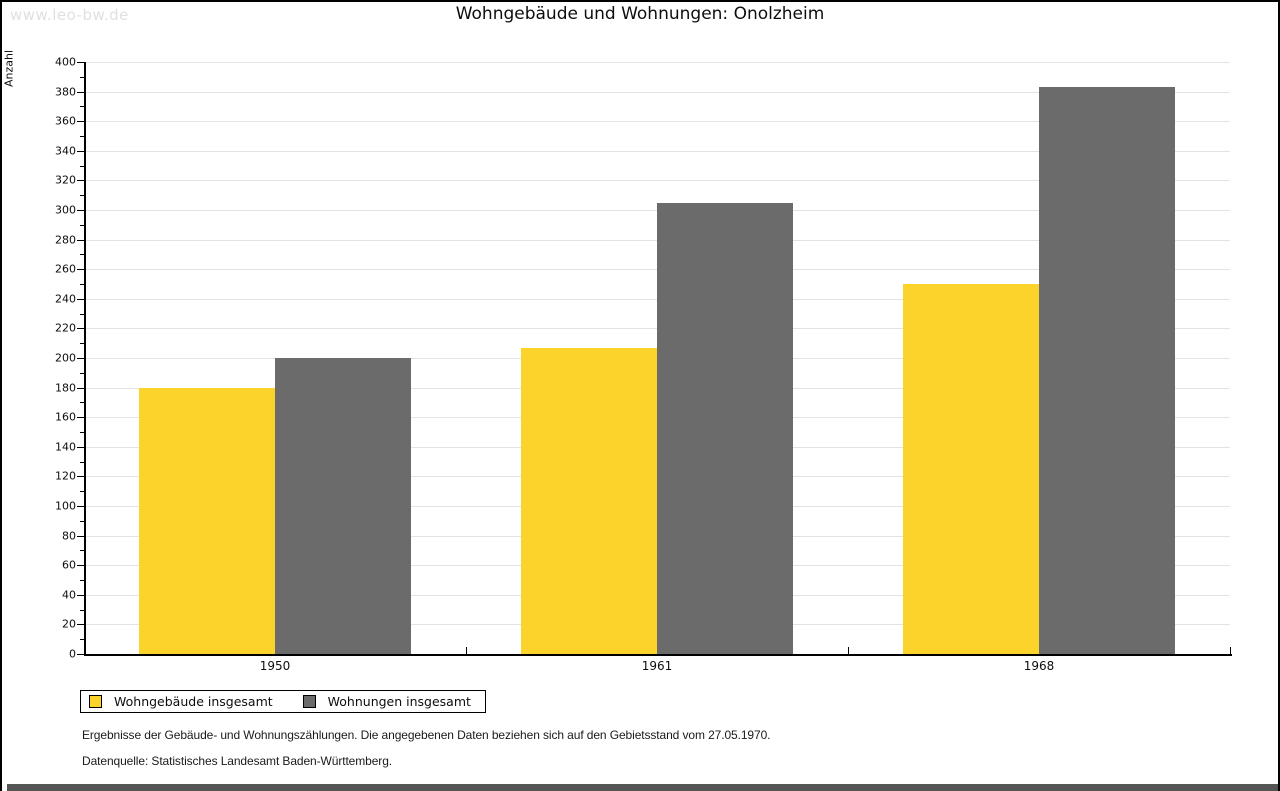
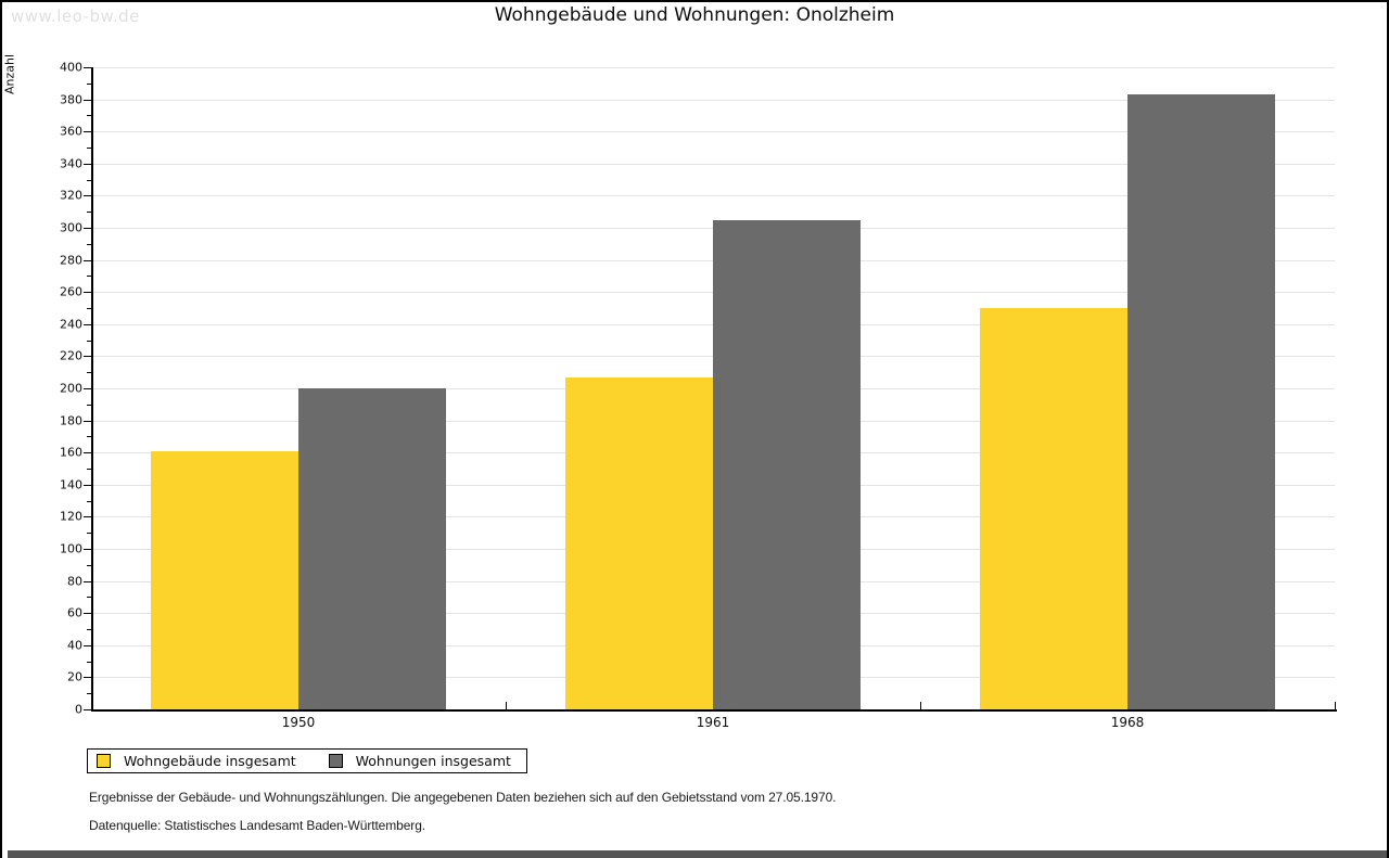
Wohngebäude insgesamt/1950: 180 -> 161
